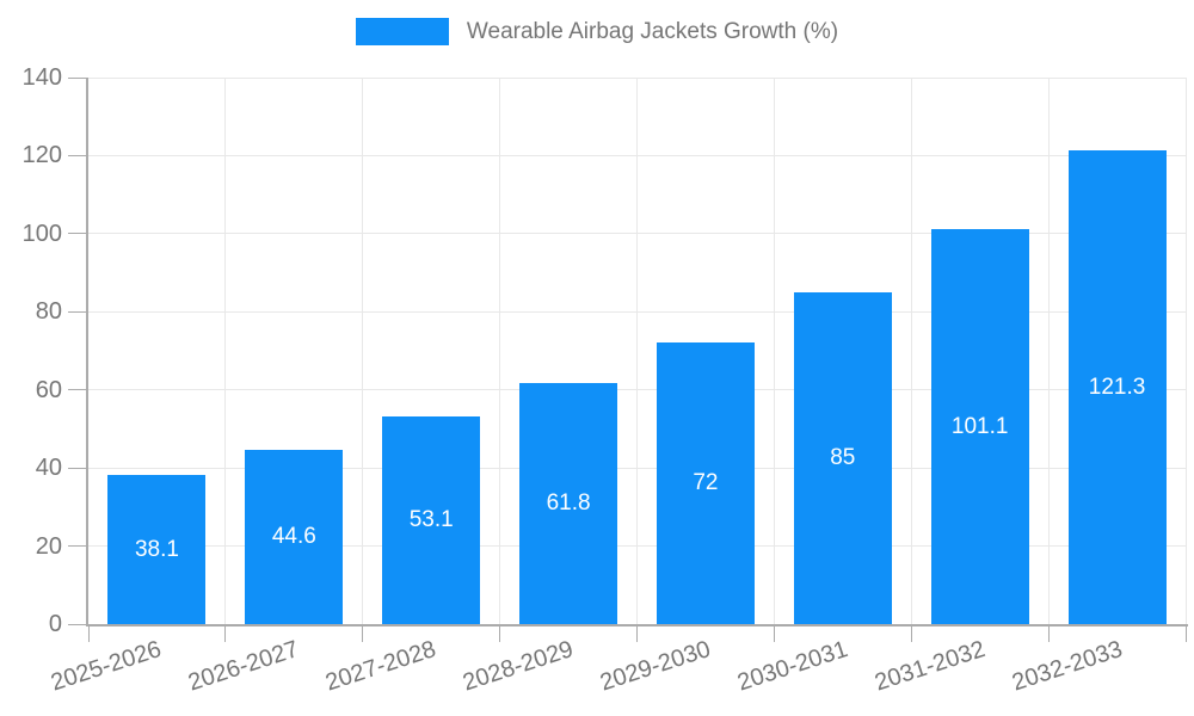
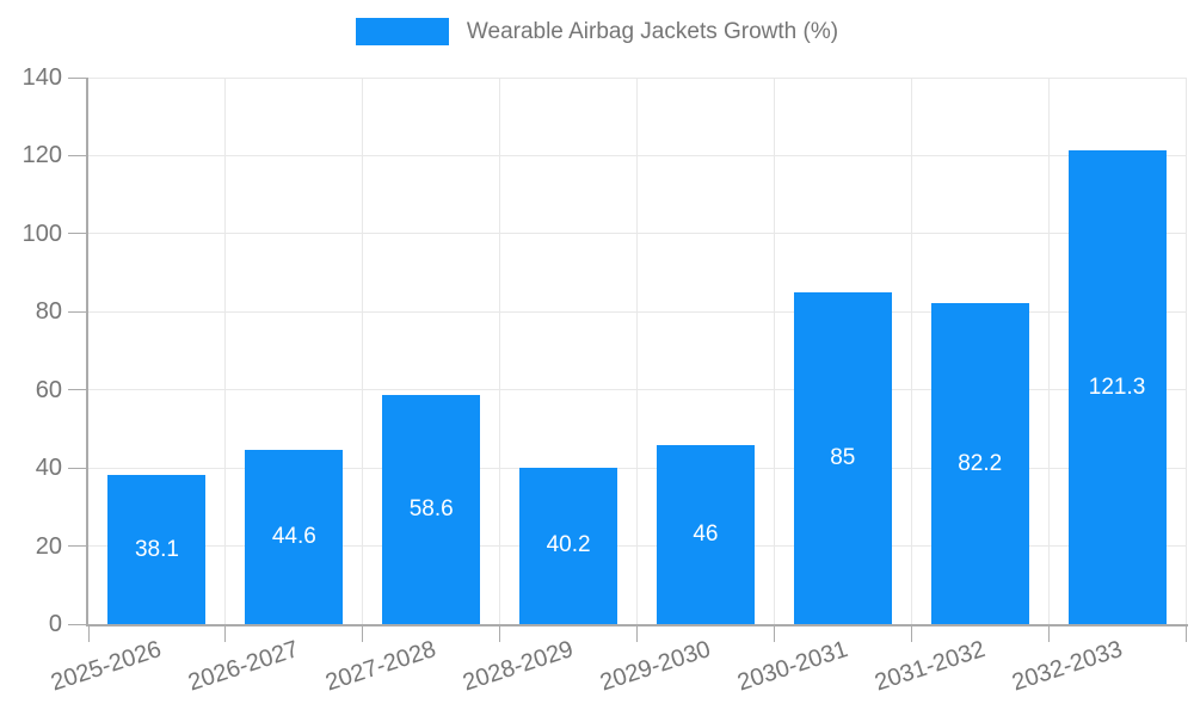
2027-2028: 53.1 -> 58.6
2028-2029: 61.8 -> 40.2
2029-2030: 72 -> 46
2031-2032: 101.1 -> 82.2
